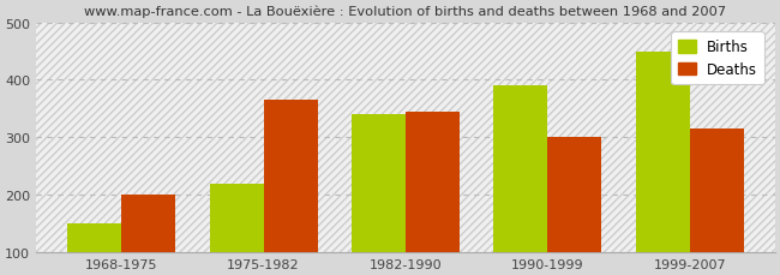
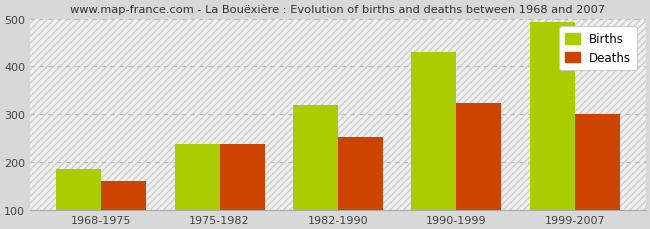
Births/1968-1975: 150 -> 185
Deaths/1968-1975: 200 -> 160
Births/1975-1982: 220 -> 238
Deaths/1975-1982: 365 -> 238
Births/1982-1990: 340 -> 320
Deaths/1982-1990: 345 -> 253
Births/1990-1999: 390 -> 430
Deaths/1990-1999: 300 -> 323
Births/1999-2007: 450 -> 493
Deaths/1999-2007: 315 -> 300
